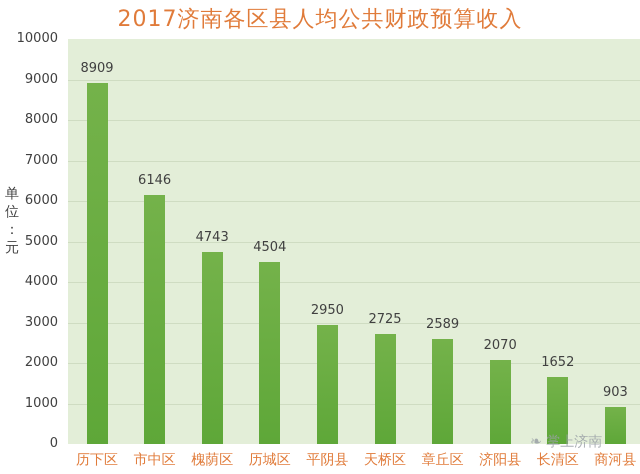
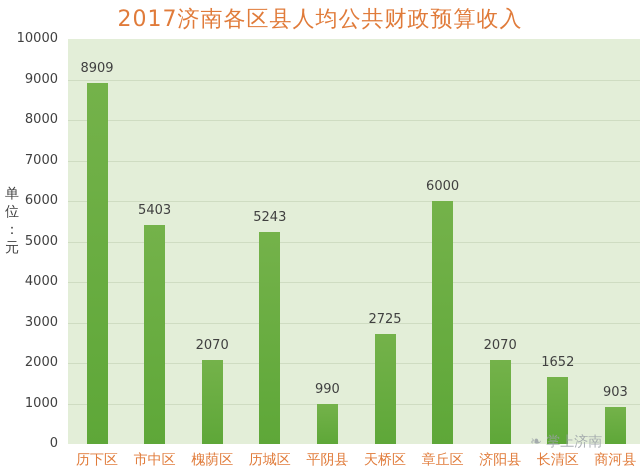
市中区: 6146 -> 5403
槐荫区: 4743 -> 2070
历城区: 4504 -> 5243
平阴县: 2950 -> 990
章丘区: 2589 -> 6000
